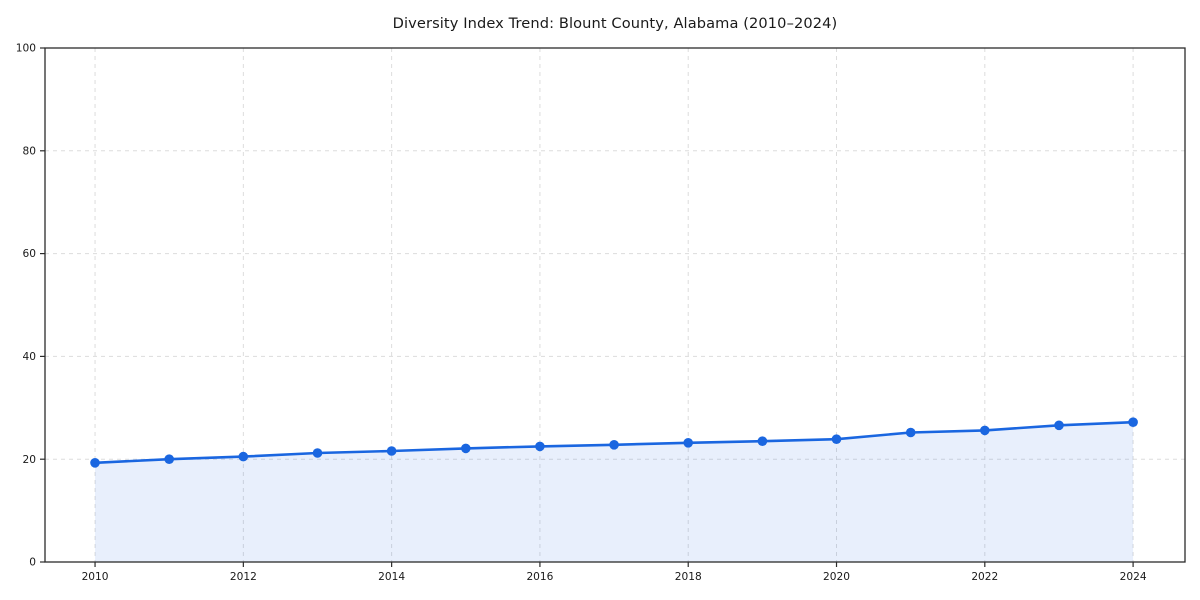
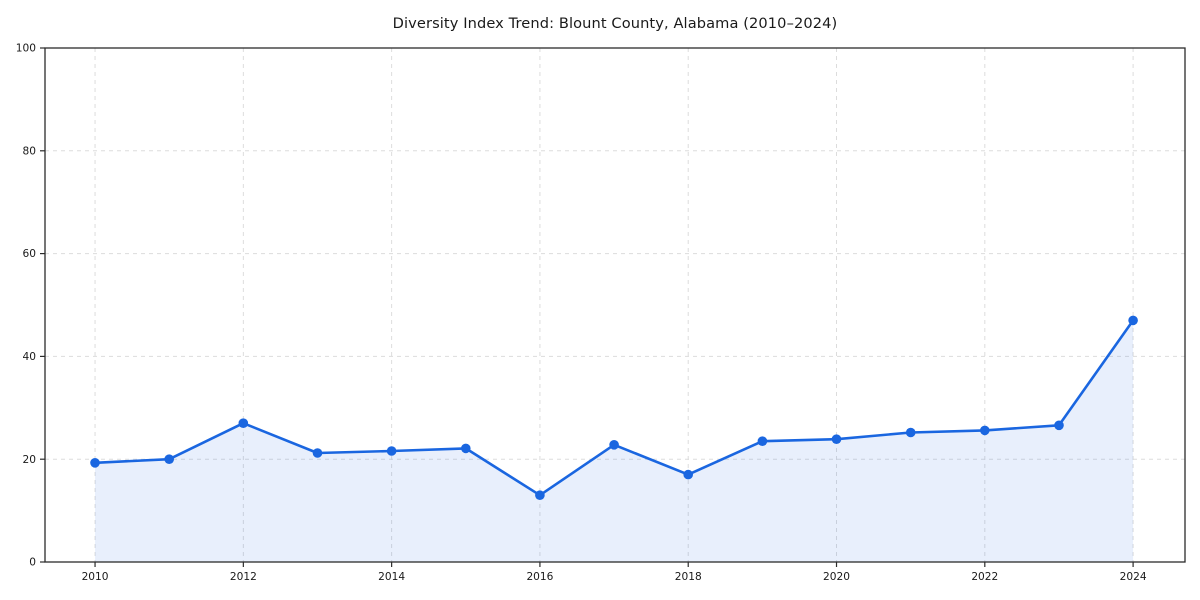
2012: 20 -> 27
2016: 22 -> 13
2018: 23 -> 17
2024: 27 -> 47
